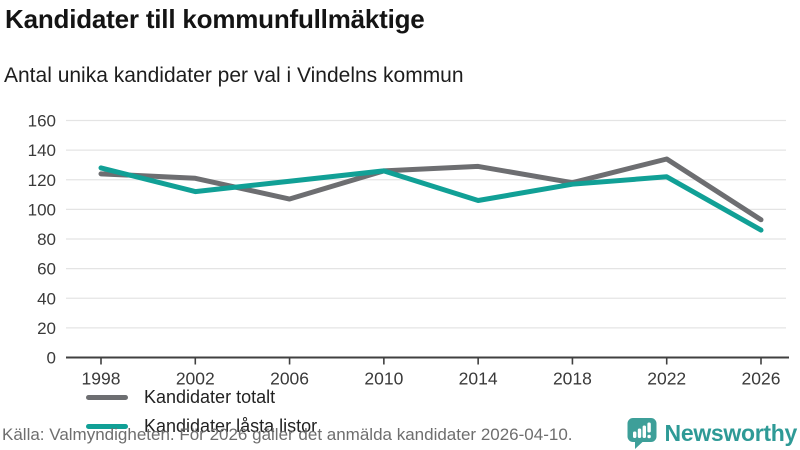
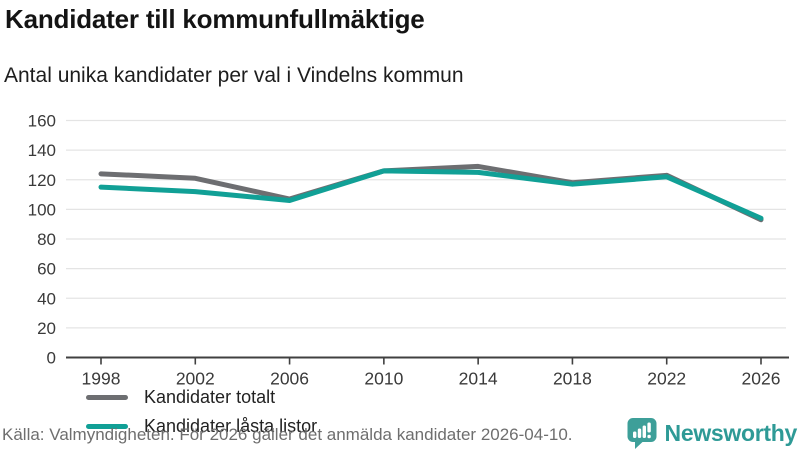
Kandidater låsta listor/1998: 128 -> 115
Kandidater låsta listor/2006: 119 -> 106
Kandidater låsta listor/2014: 106 -> 125
Kandidater totalt/2022: 134 -> 123
Kandidater låsta listor/2026: 86 -> 94
